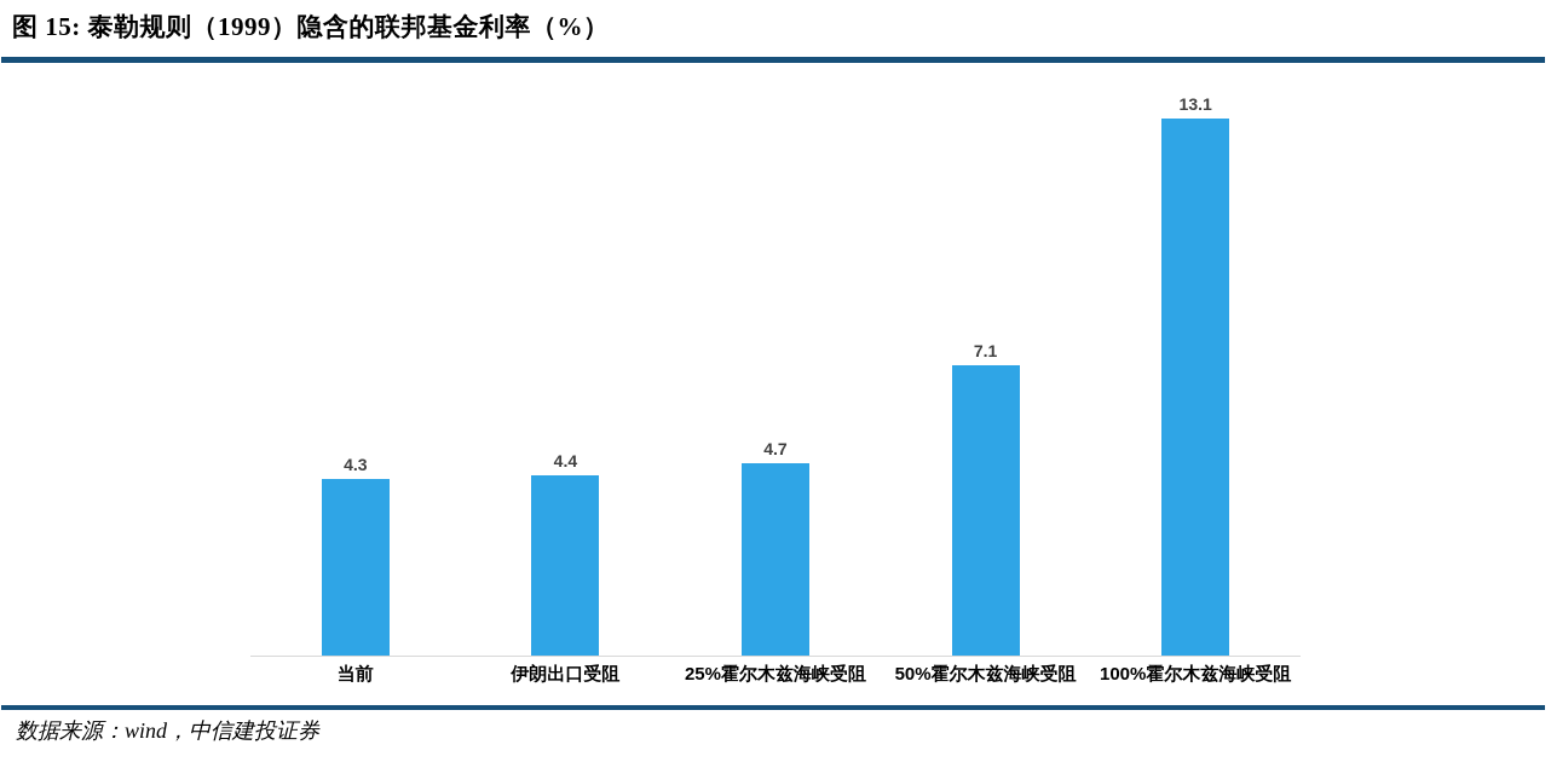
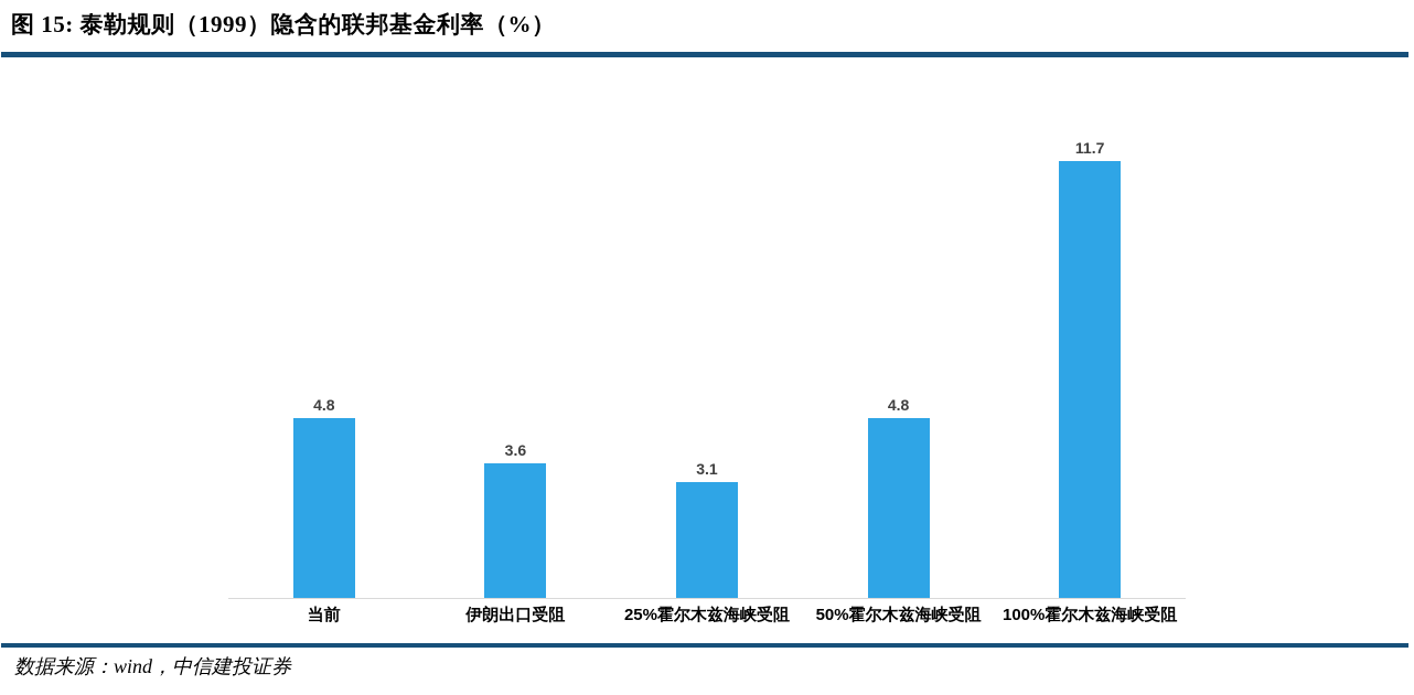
当前: 4.3 -> 4.8
伊朗出口受阻: 4.4 -> 3.6
25%霍尔木兹海峡受阻: 4.7 -> 3.1
50%霍尔木兹海峡受阻: 7.1 -> 4.8
100%霍尔木兹海峡受阻: 13.1 -> 11.7
